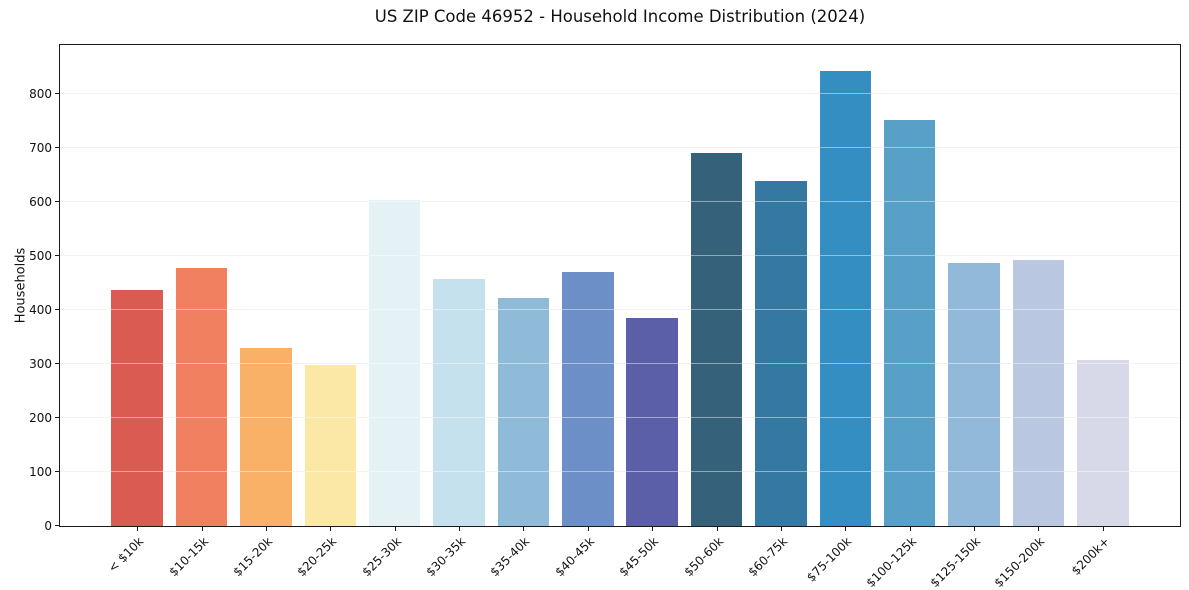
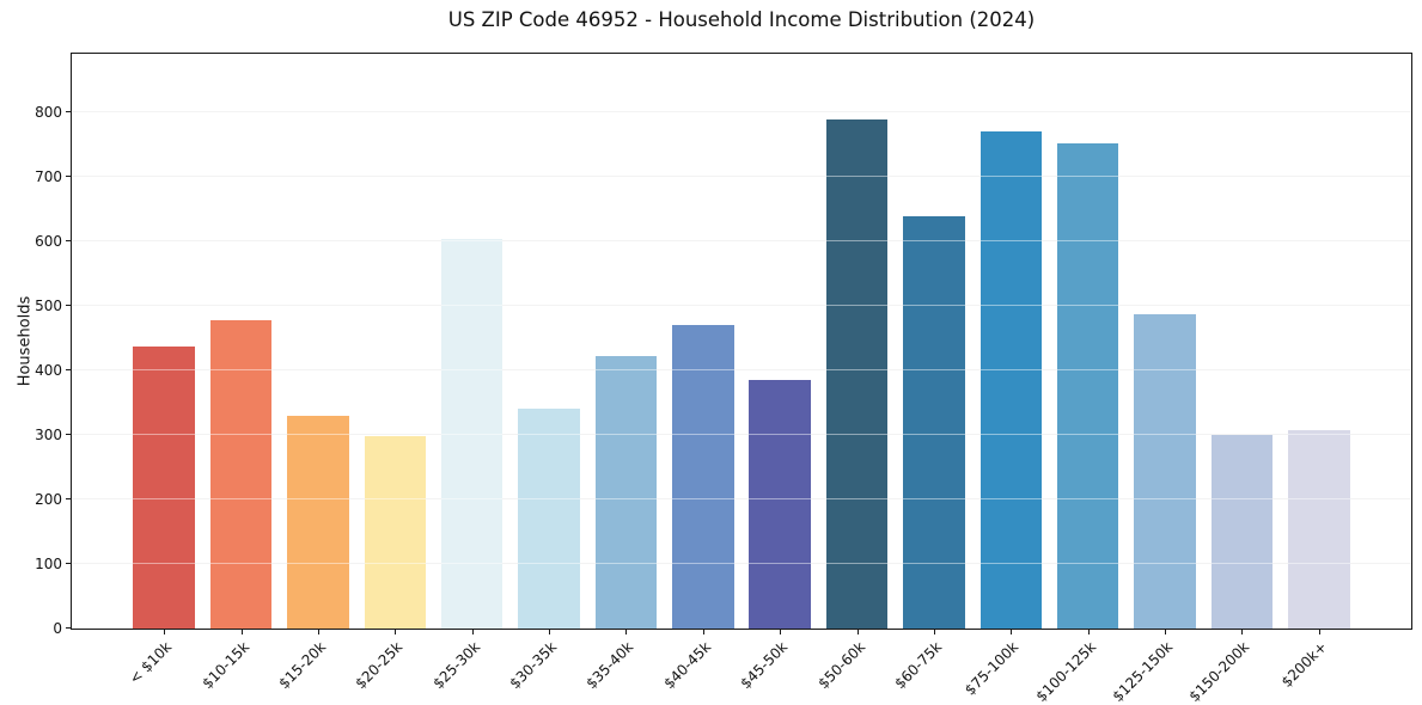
$30-35k: 460 -> 340
$50-60k: 690 -> 790
$75-100k: 840 -> 770
$150-200k: 490 -> 300
